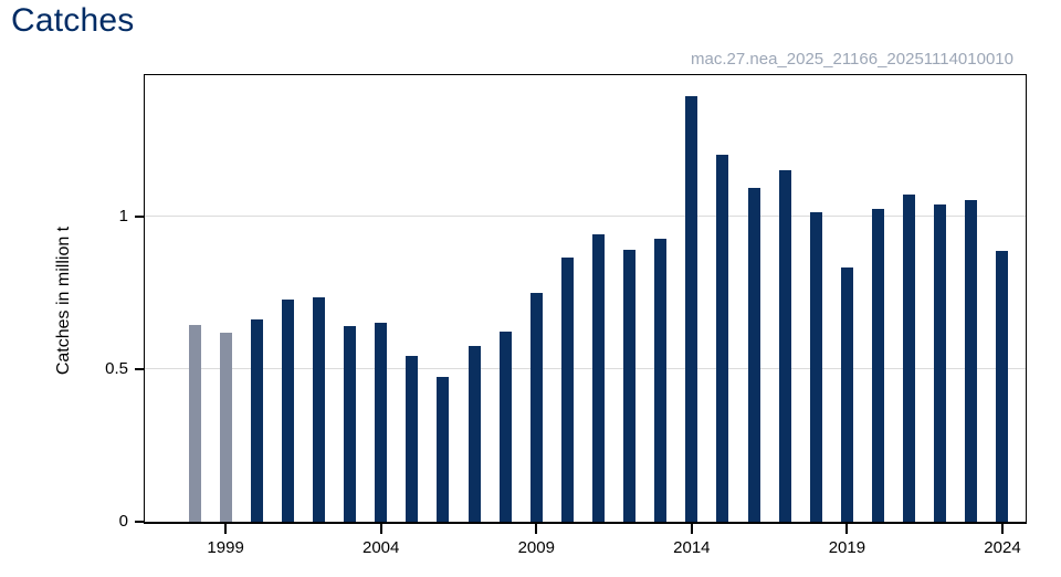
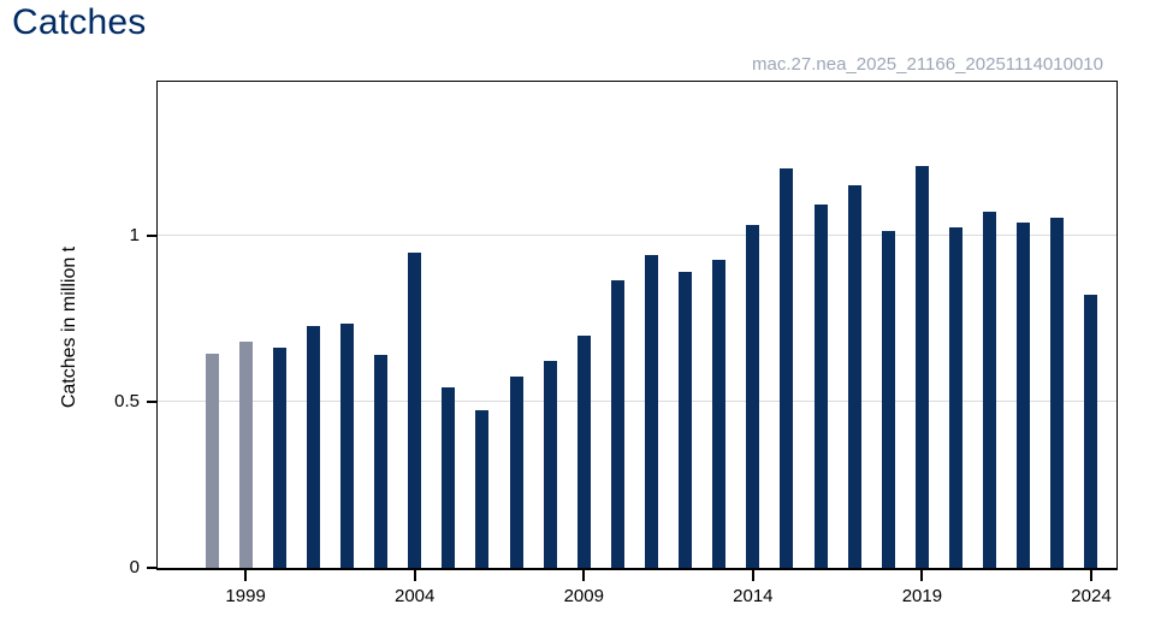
1999: 0.62 -> 0.68
2004: 0.65 -> 0.95
2009: 0.75 -> 0.70
2014: 1.40 -> 1.03
2019: 0.83 -> 1.21
2024: 0.89 -> 0.82
